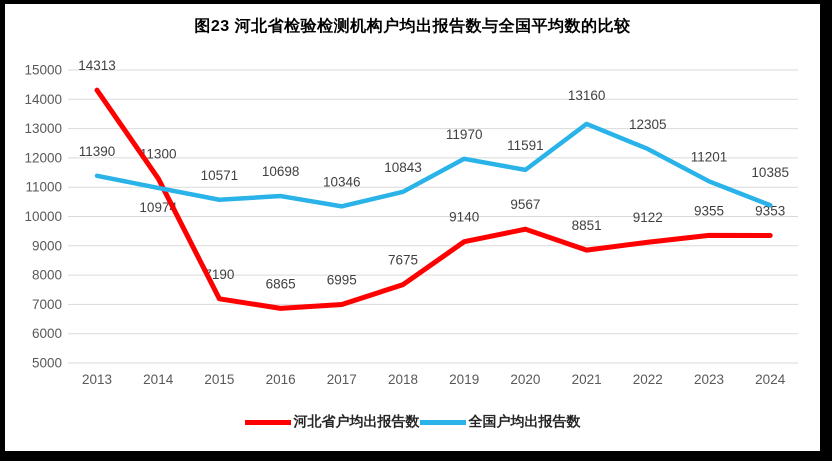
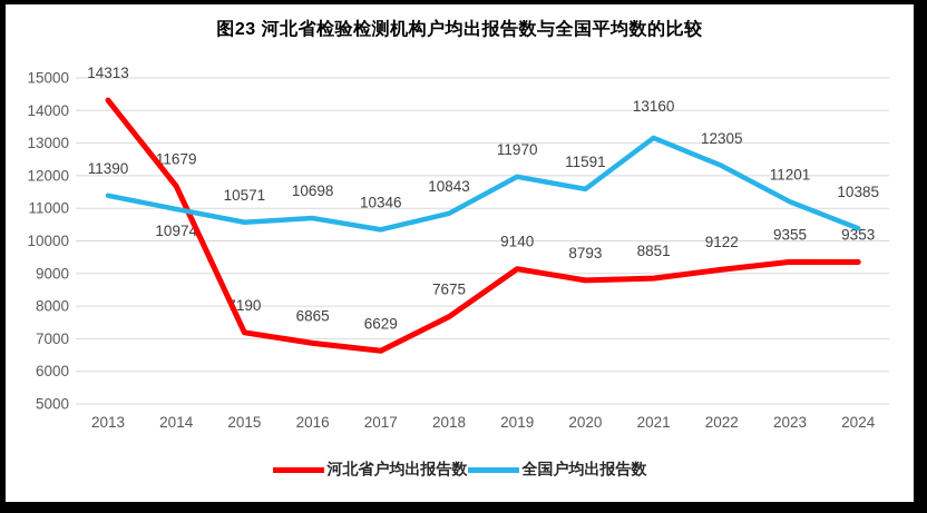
河北省户均出报告数/2014: 11300 -> 11679
河北省户均出报告数/2017: 6995 -> 6629
河北省户均出报告数/2020: 9567 -> 8793
